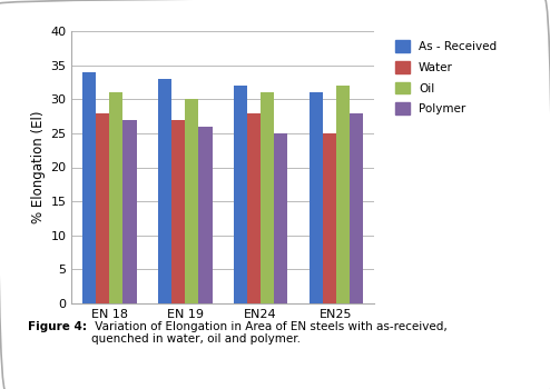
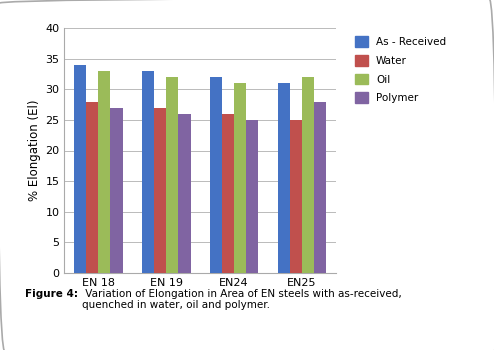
Oil/EN 18: 31 -> 33
Oil/EN 19: 30 -> 32
Water/EN24: 28 -> 26
